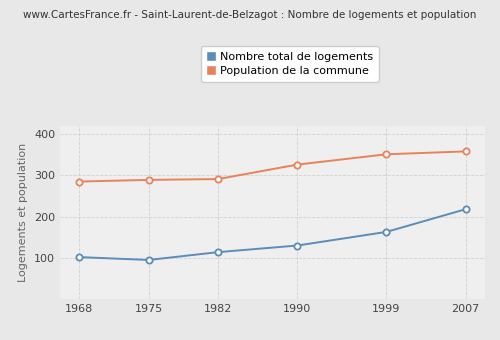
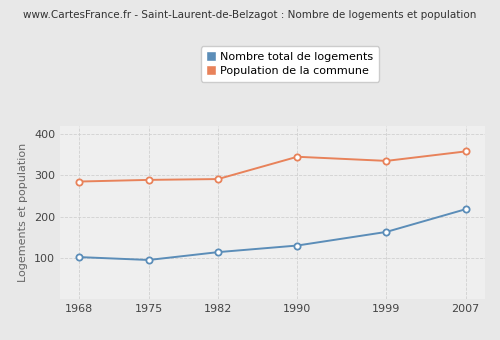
Population de la commune/1990: 326 -> 345
Population de la commune/1999: 351 -> 335
